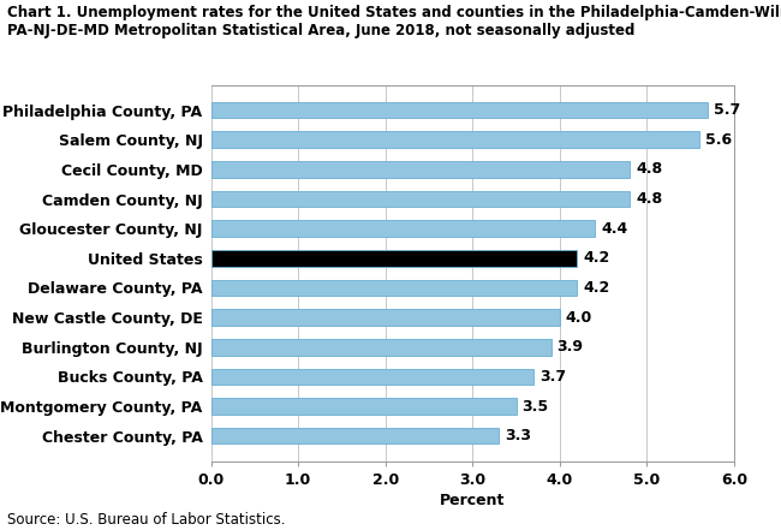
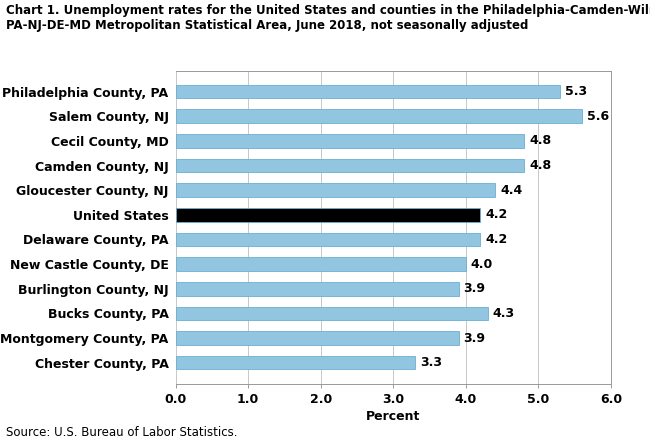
Philadelphia County, PA: 5.7 -> 5.3
Bucks County, PA: 3.7 -> 4.3
Montgomery County, PA: 3.5 -> 3.9
